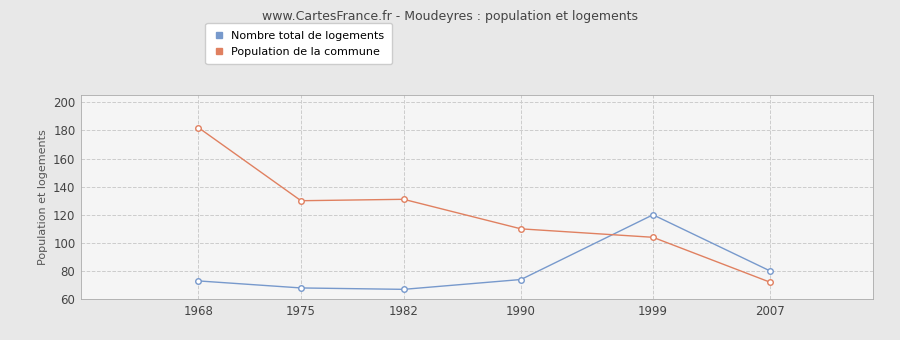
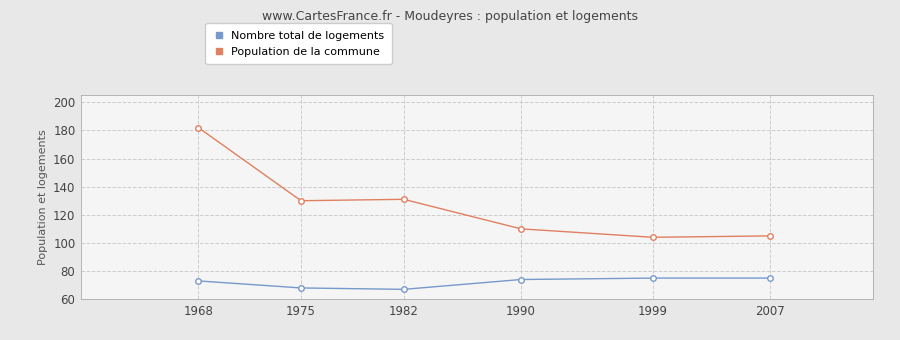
Nombre total de logements/1999: 120 -> 75
Nombre total de logements/2007: 80 -> 75
Population de la commune/2007: 72 -> 105
